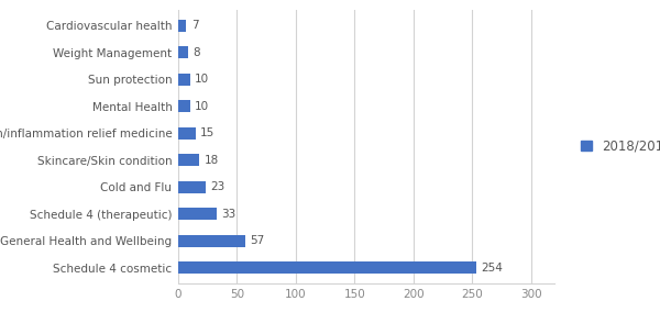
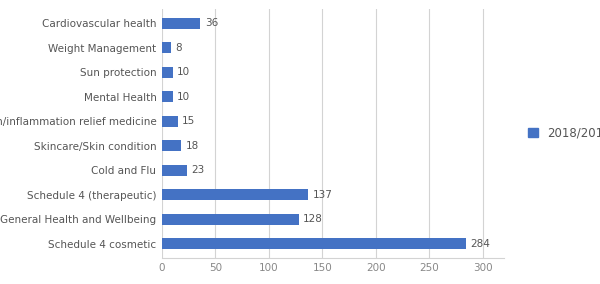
Cardiovascular health: 7 -> 36
Schedule 4 (therapeutic): 33 -> 137
General Health and Wellbeing: 57 -> 128
Schedule 4 cosmetic: 254 -> 284
